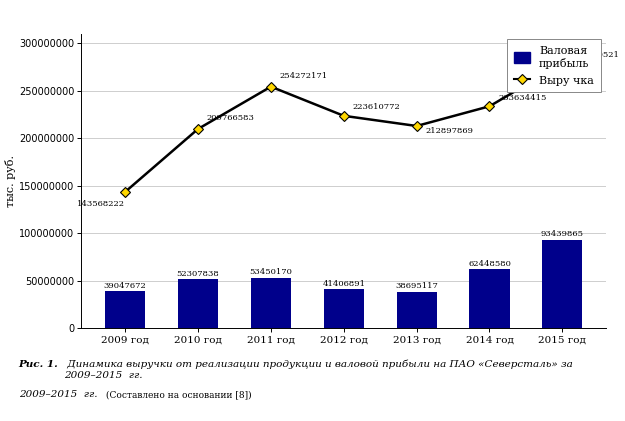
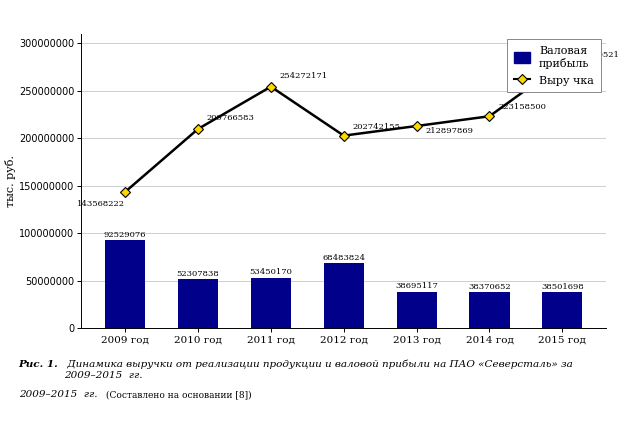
Валовая прибыль/2009 год: 39047672 -> 92529076
Выру чка/2012 год: 223610772 -> 202742155
Валовая прибыль/2012 год: 41406891 -> 68483824
Выру чка/2014 год: 233634415 -> 223158500
Валовая прибыль/2014 год: 62448580 -> 38370652
Валовая прибыль/2015 год: 93439865 -> 38501698
